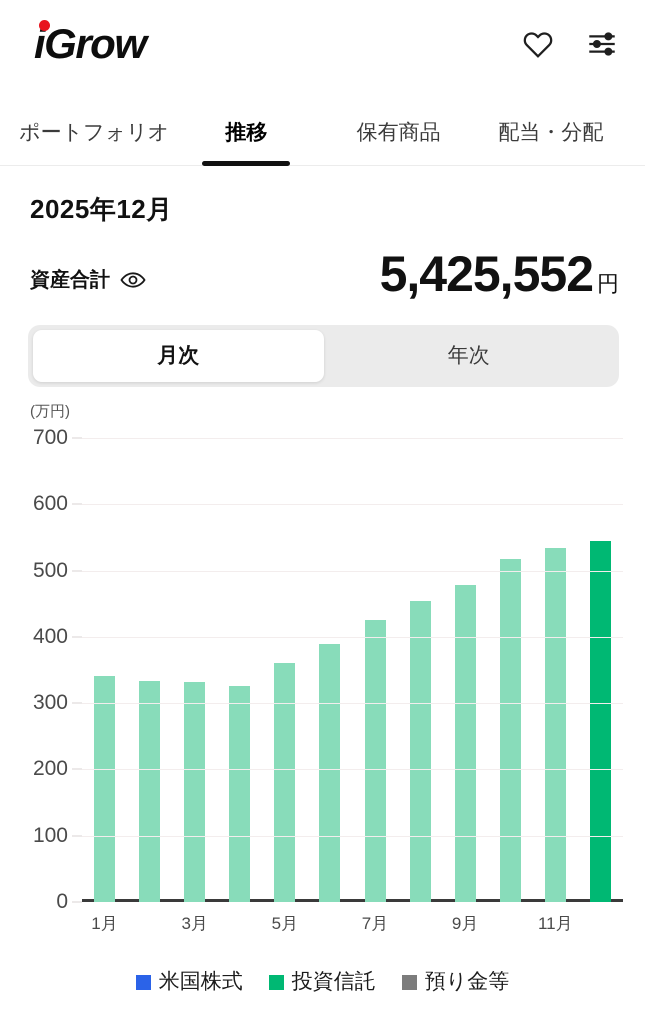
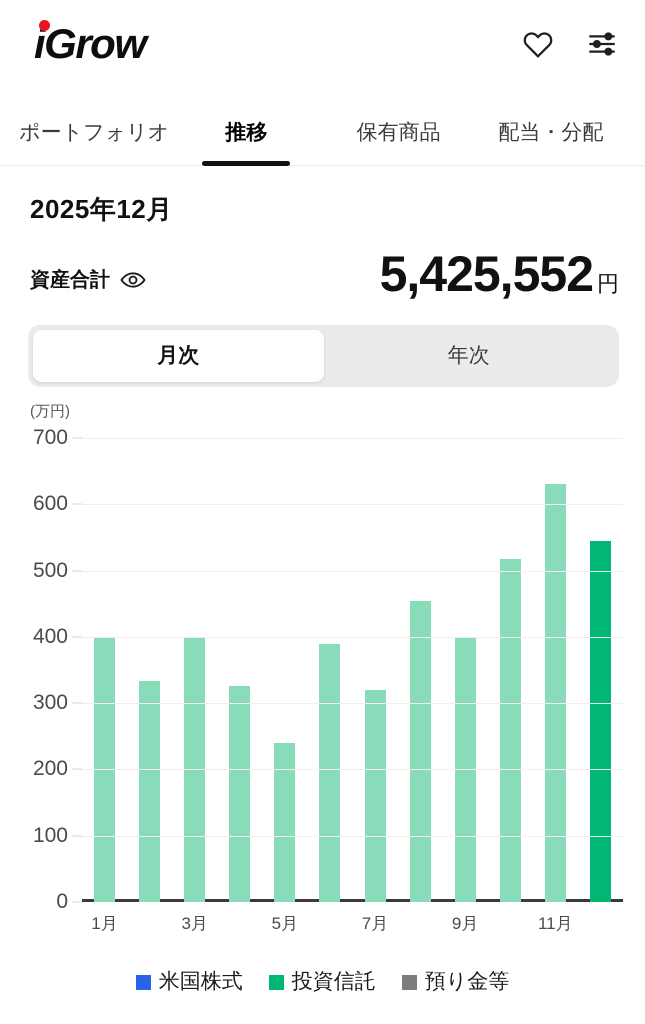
1月: 340 -> 400
3月: 330 -> 400
5月: 360 -> 240
7月: 420 -> 320
9月: 480 -> 400
11月: 530 -> 630
